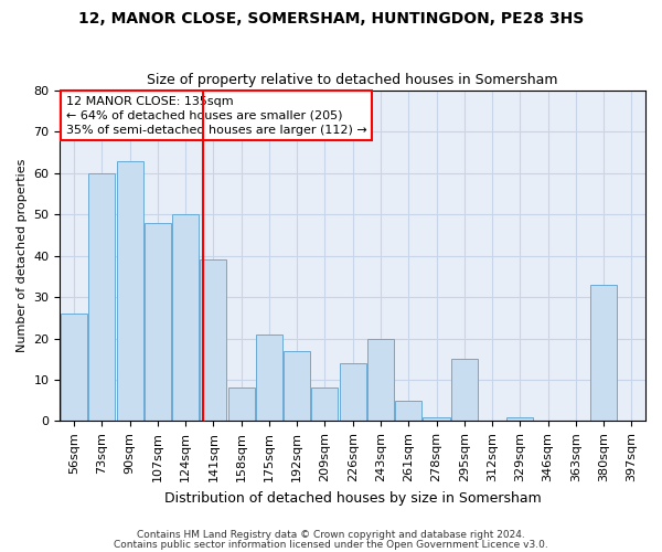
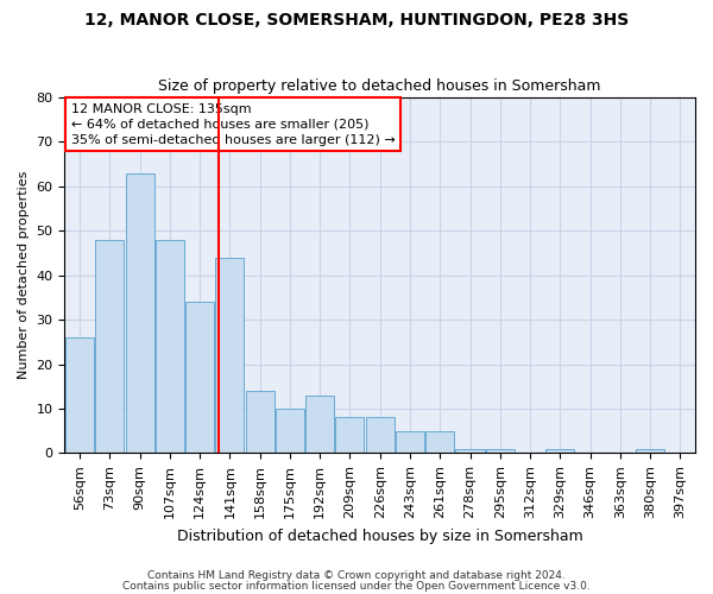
73sqm: 60 -> 48
124sqm: 50 -> 34
141sqm: 39 -> 44
158sqm: 8 -> 14
175sqm: 21 -> 10
192sqm: 17 -> 13
226sqm: 14 -> 8
243sqm: 20 -> 5
295sqm: 15 -> 1
380sqm: 33 -> 1
